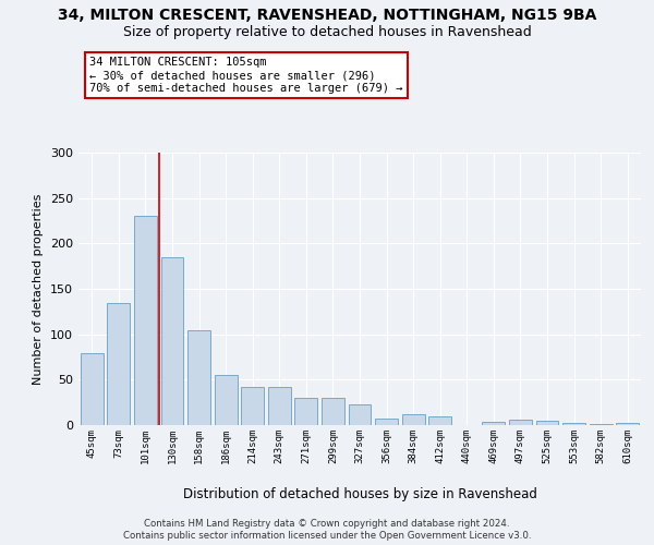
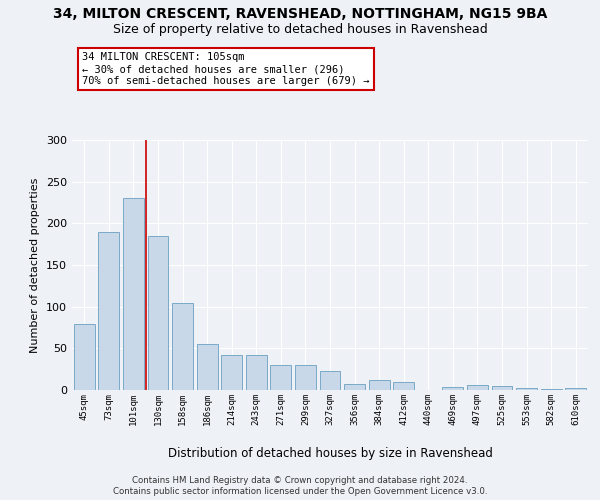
73sqm: 134 -> 190
